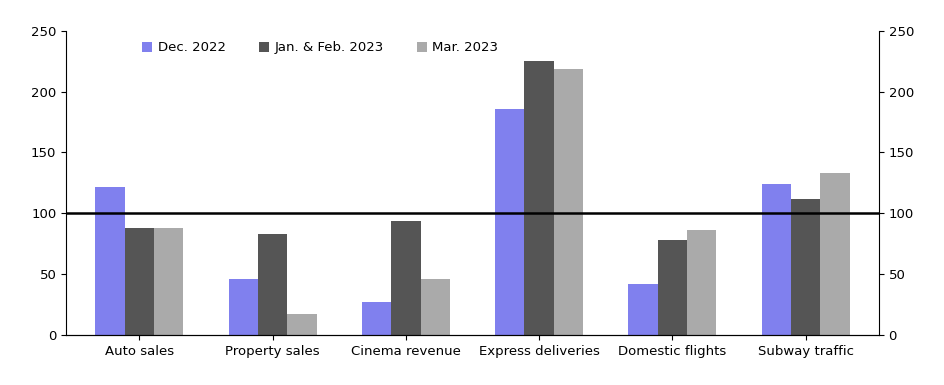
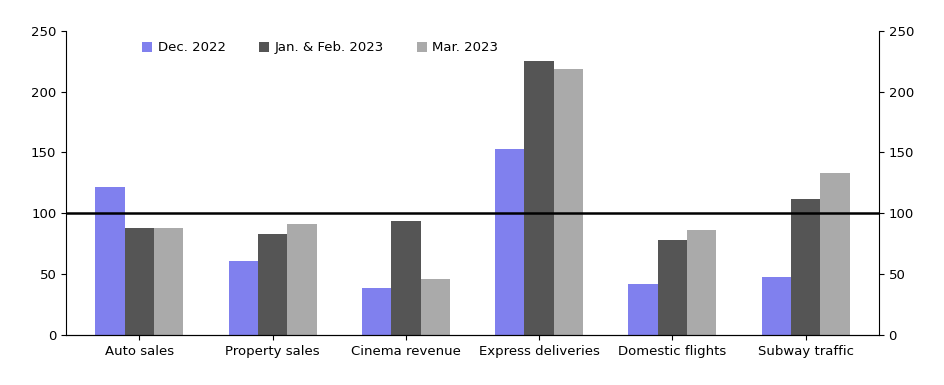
Dec. 2022/Property sales: 46 -> 61
Mar. 2023/Property sales: 17 -> 91
Dec. 2022/Cinema revenue: 27 -> 39
Dec. 2022/Express deliveries: 186 -> 153
Dec. 2022/Subway traffic: 124 -> 48
